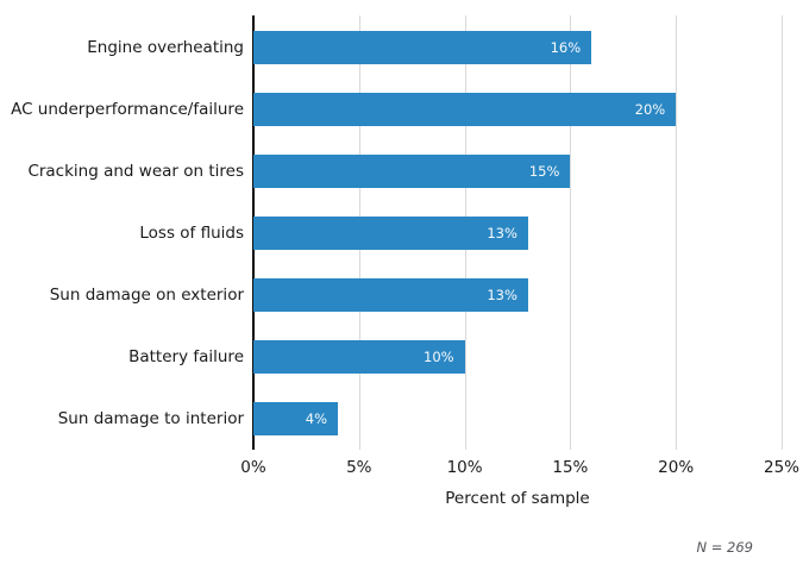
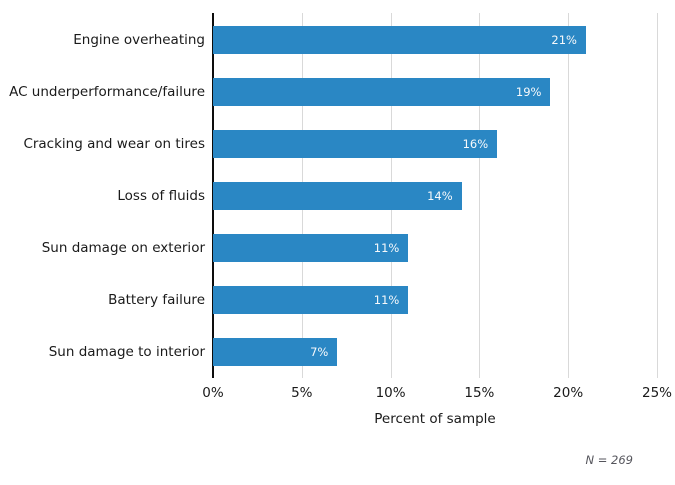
Engine overheating: 16% -> 21%
AC underperformance/failure: 20% -> 19%
Cracking and wear on tires: 15% -> 16%
Loss of fluids: 13% -> 14%
Sun damage on exterior: 13% -> 11%
Battery failure: 10% -> 11%
Sun damage to interior: 4% -> 7%
